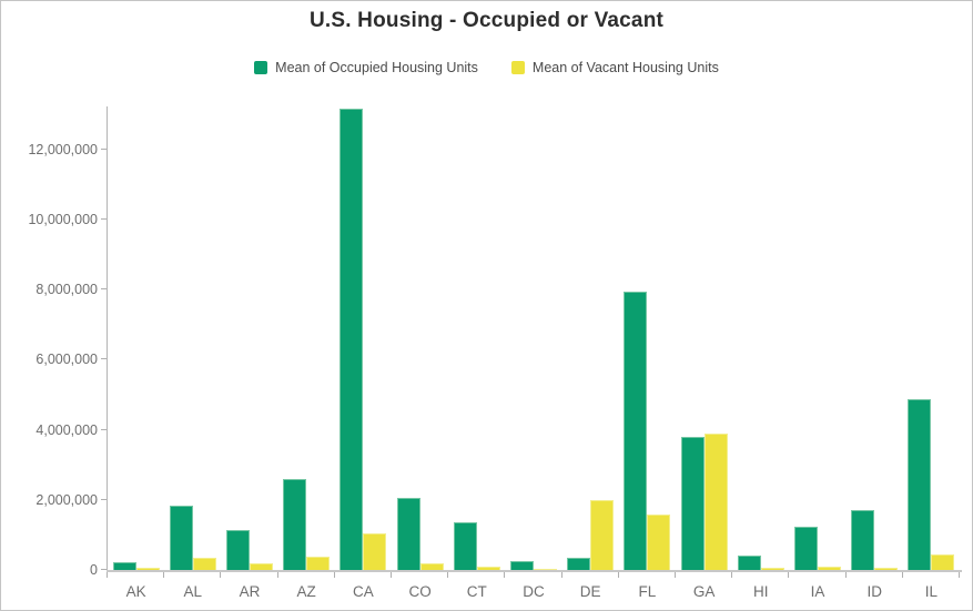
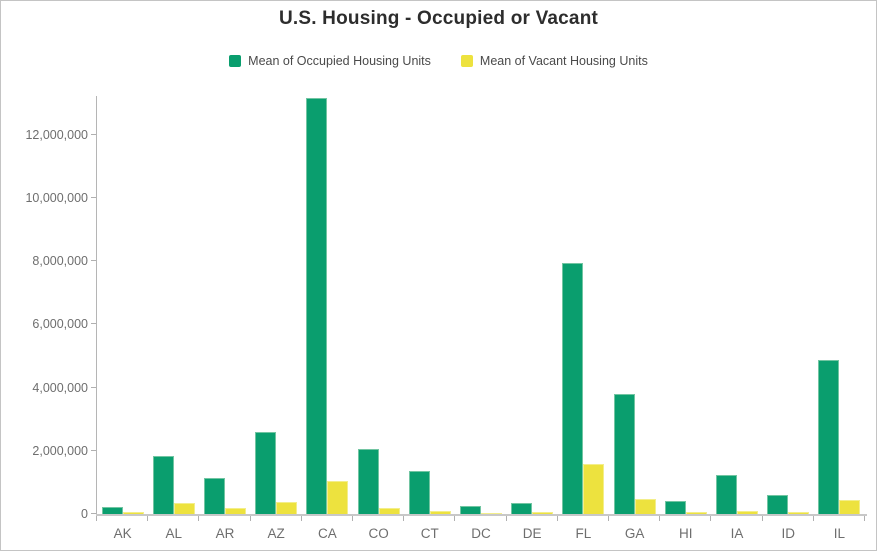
Mean of Vacant Housing Units/DE: 2000000 -> 100000
Mean of Vacant Housing Units/GA: 3900000 -> 500000
Mean of Occupied Housing Units/ID: 1700000 -> 600000
